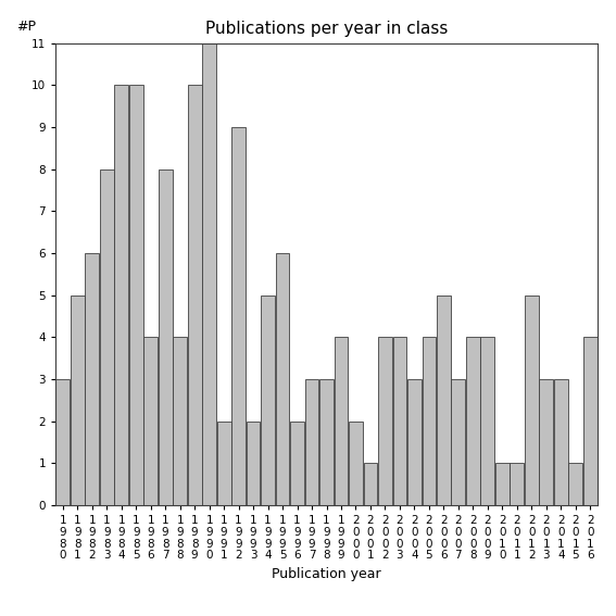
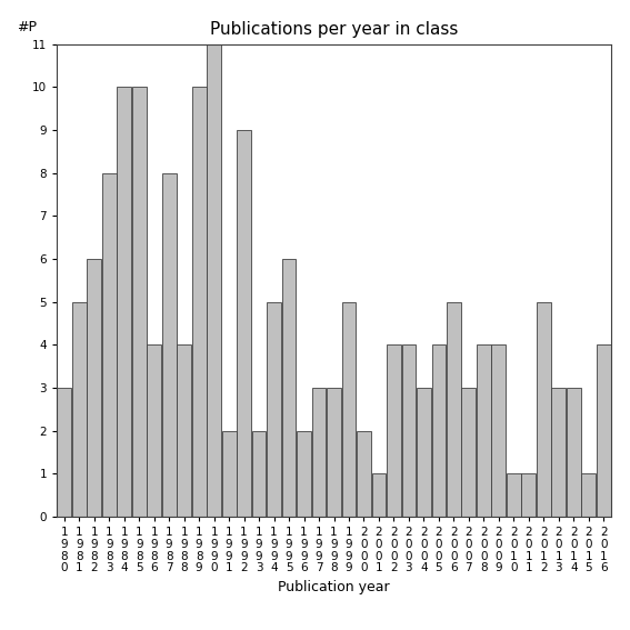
1 9 9 9: 4 -> 5
